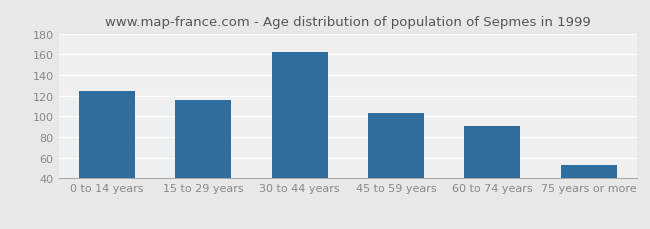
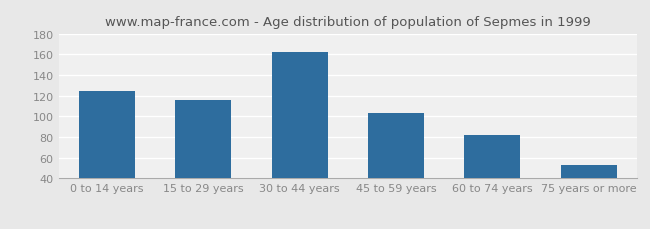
60 to 74 years: 91 -> 82
